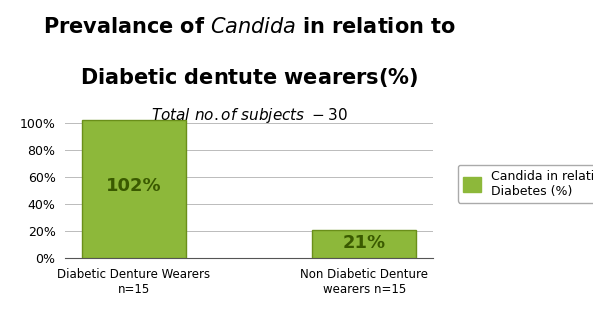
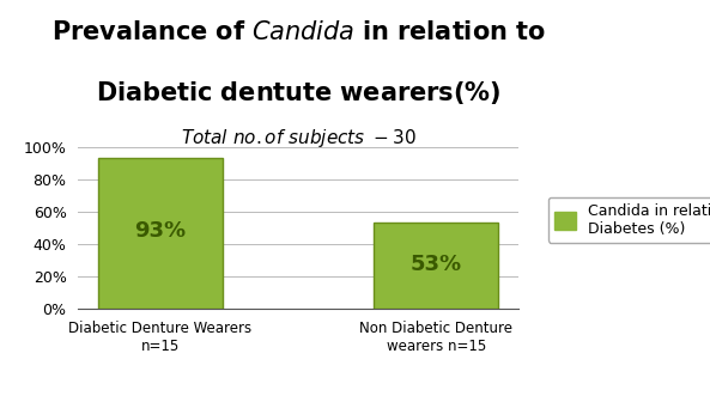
Diabetic Denture Wearers n=15: 102% -> 93%
Non Diabetic Denture wearers n=15: 21% -> 53%
